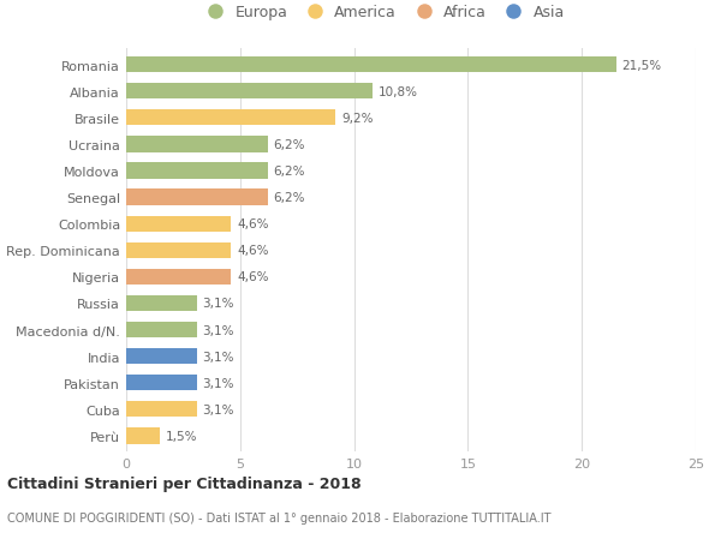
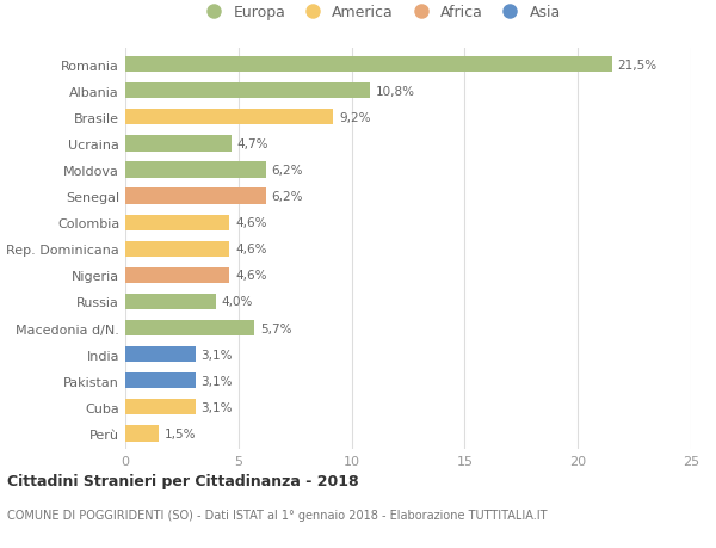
Ucraina: 6,2% -> 4,7%
Russia: 3,1% -> 4,0%
Macedonia d/N.: 3,1% -> 5,7%
